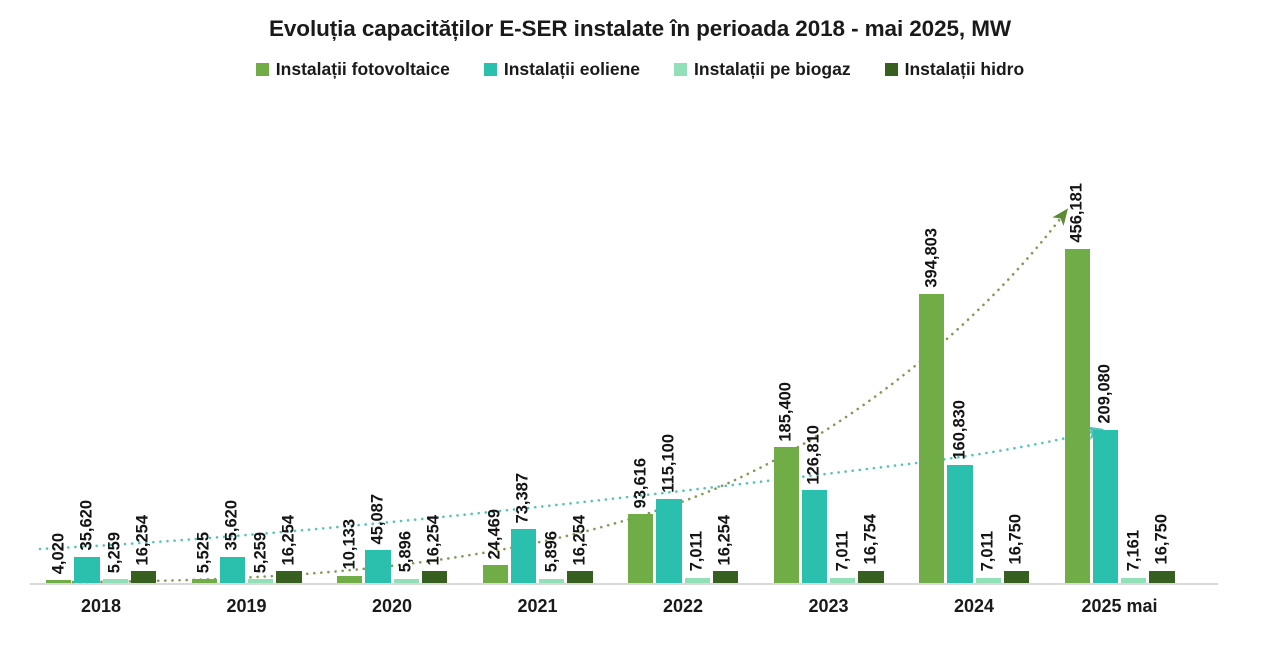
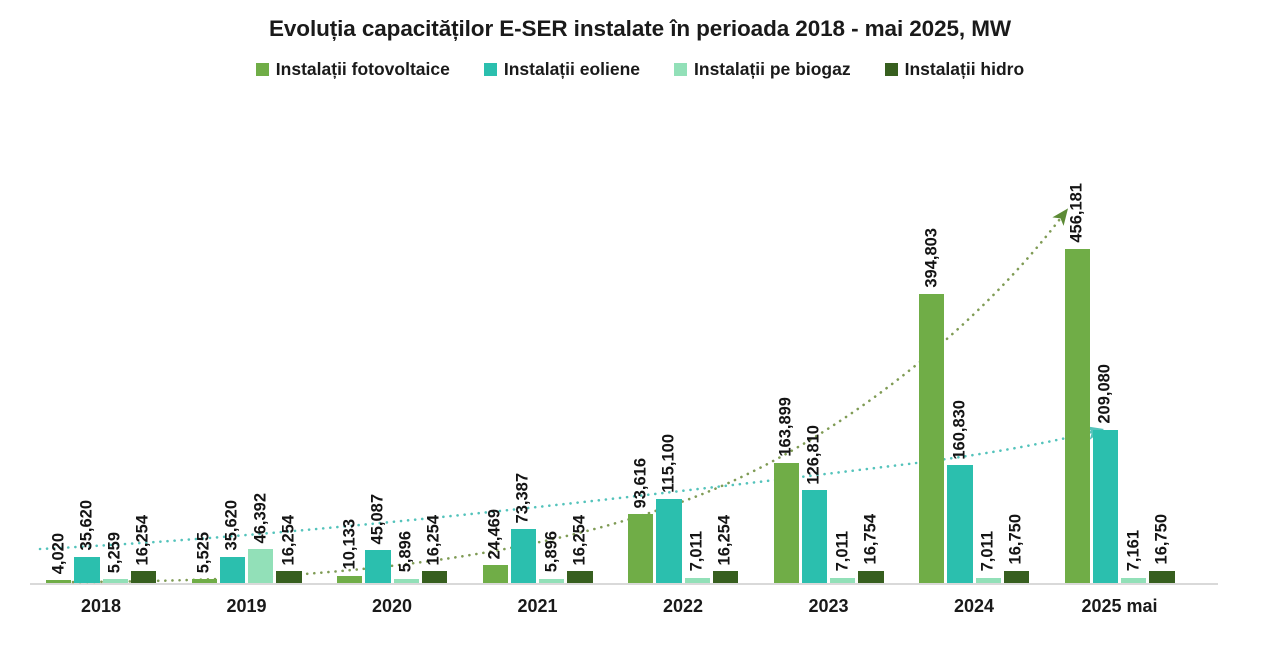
Instalații pe biogaz/2019: 5,259 -> 46,392
Instalații fotovoltaice/2023: 185,400 -> 163,899
